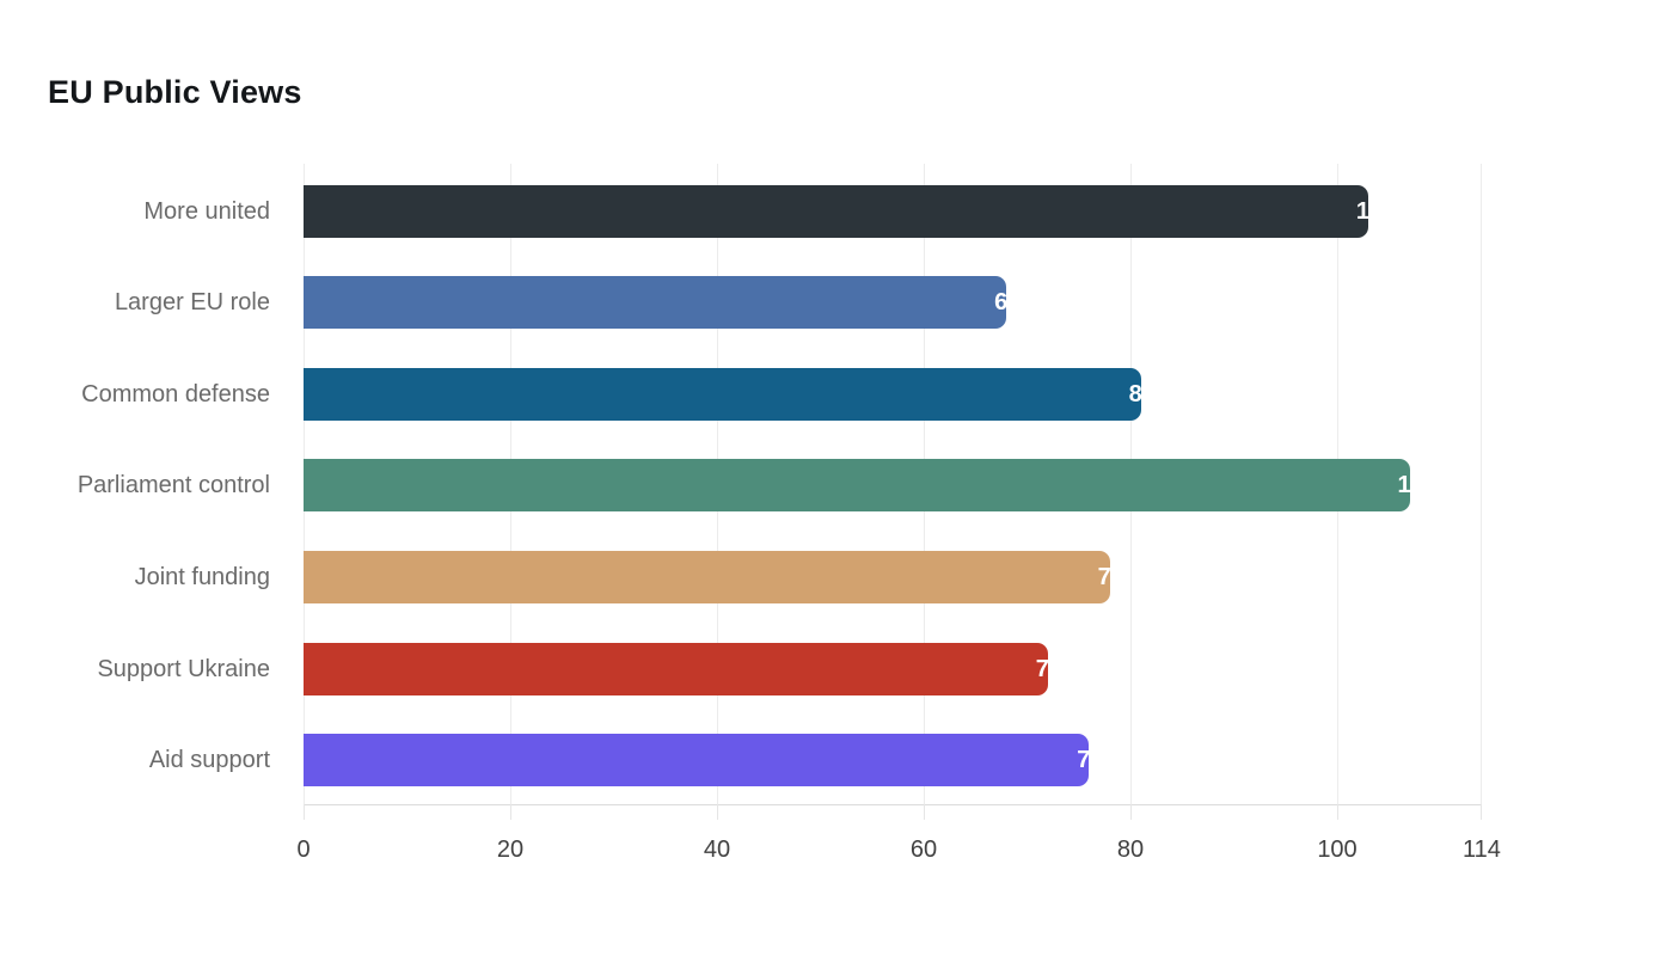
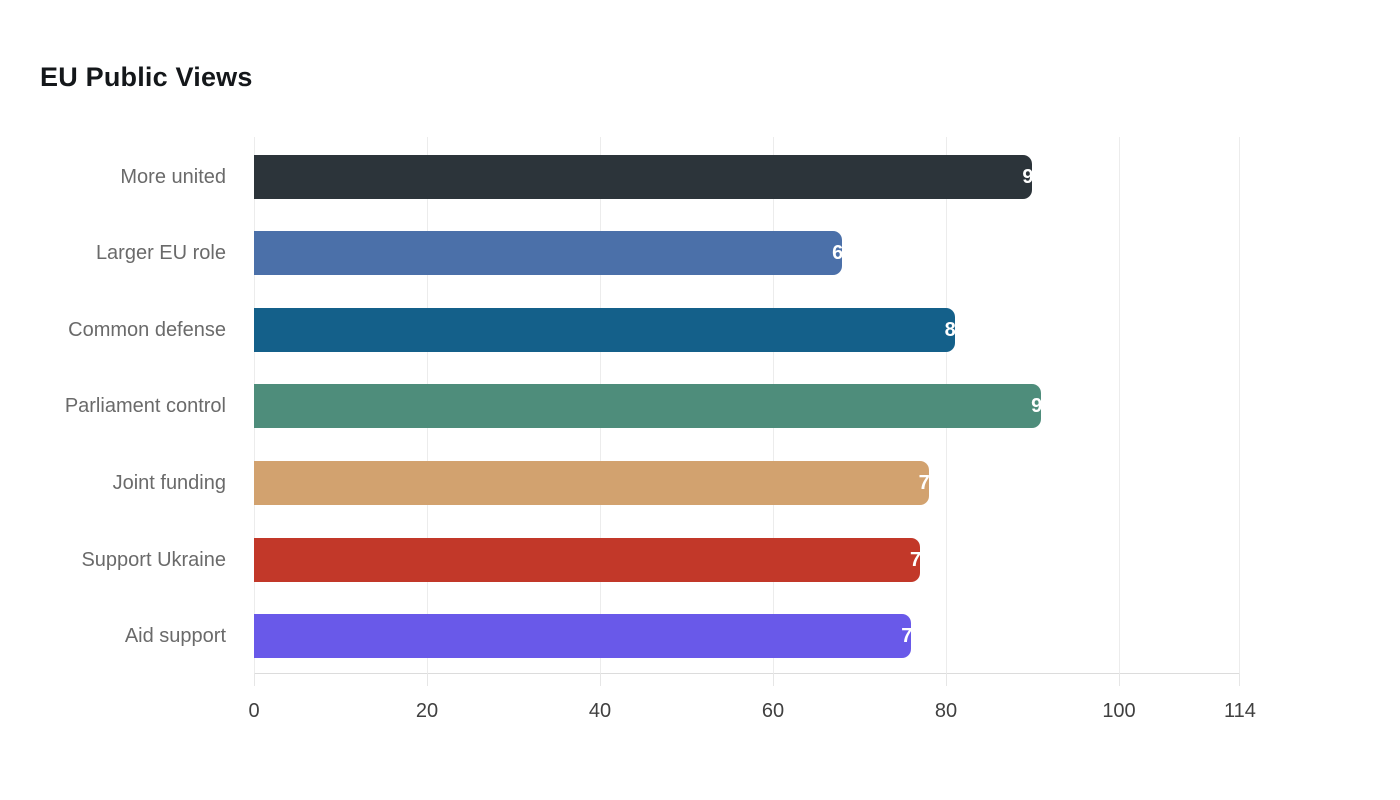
More united: 103 -> 90
Parliament control: 107 -> 91
Support Ukraine: 72 -> 77
